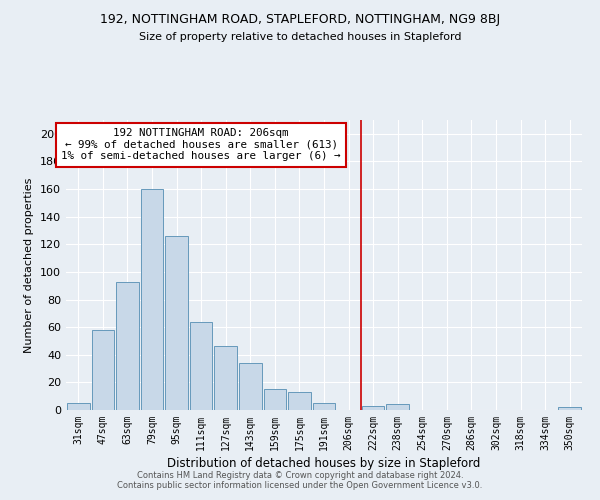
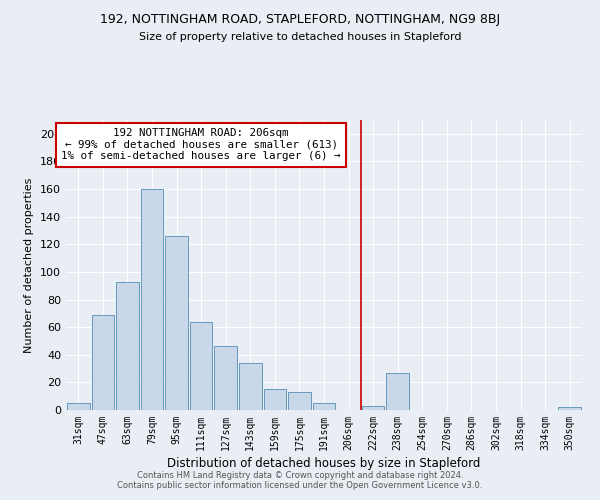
47sqm: 58 -> 69
238sqm: 4 -> 27
